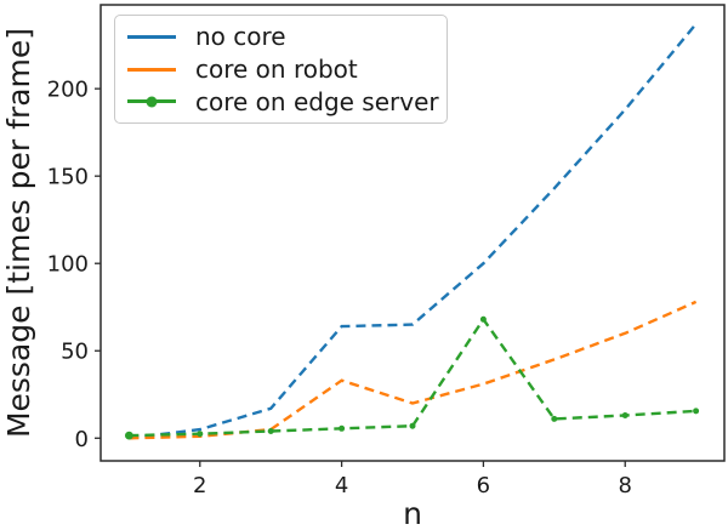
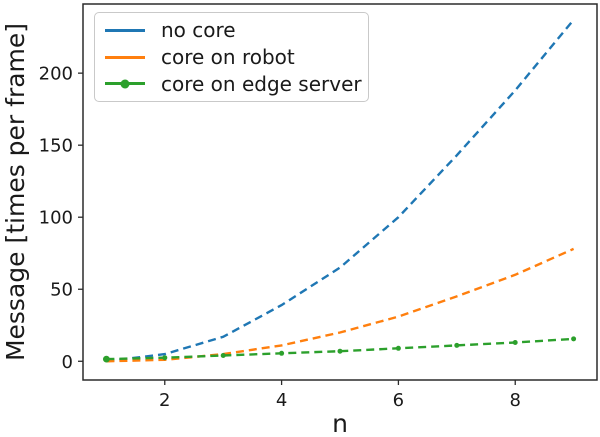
no core/4: 64 -> 39
core on robot/4: 33 -> 11
core on edge server/6: 68 -> 9
